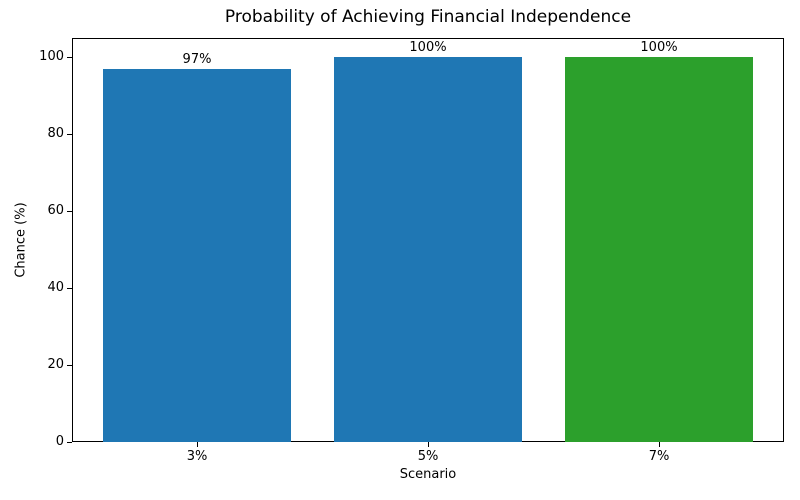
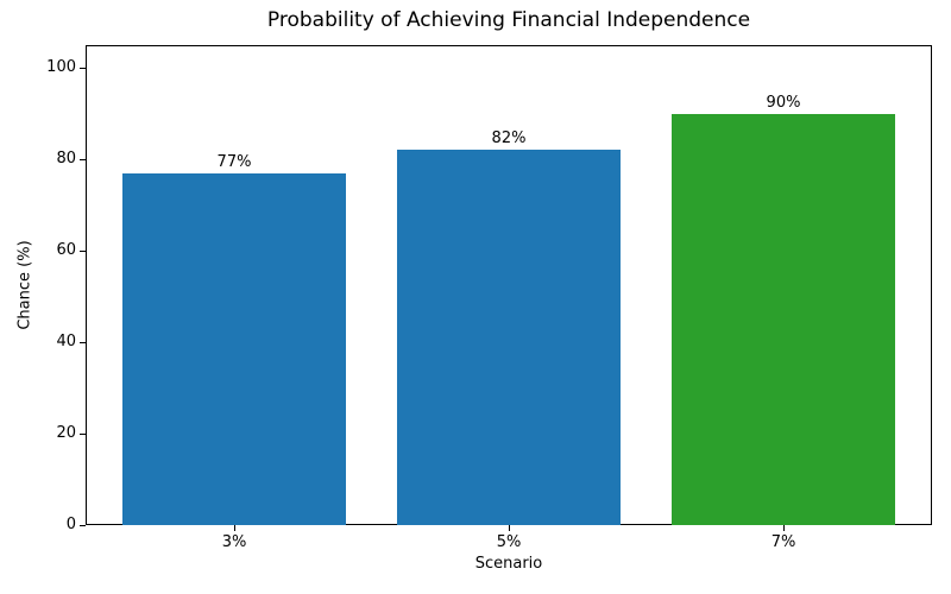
3%: 97% -> 77%
5%: 100% -> 82%
7%: 100% -> 90%
